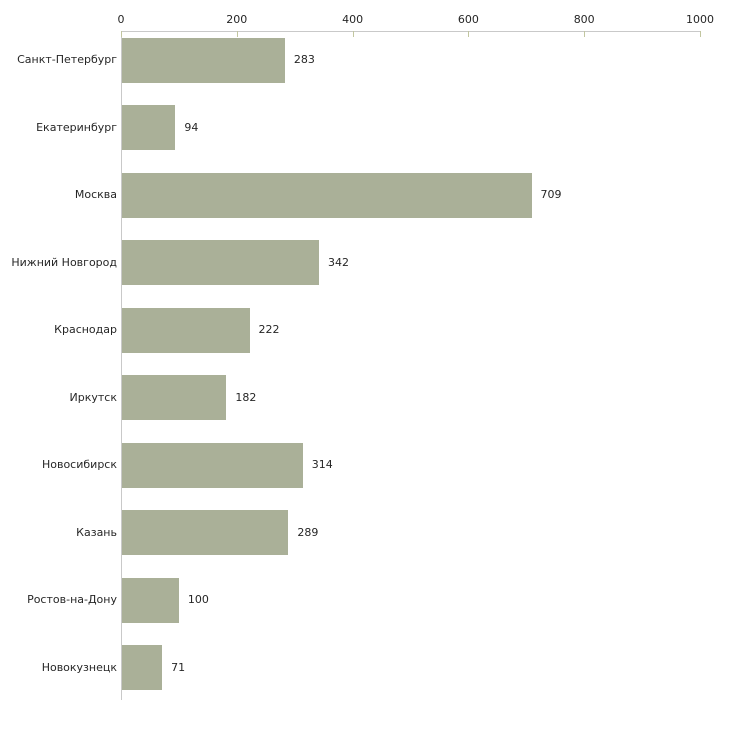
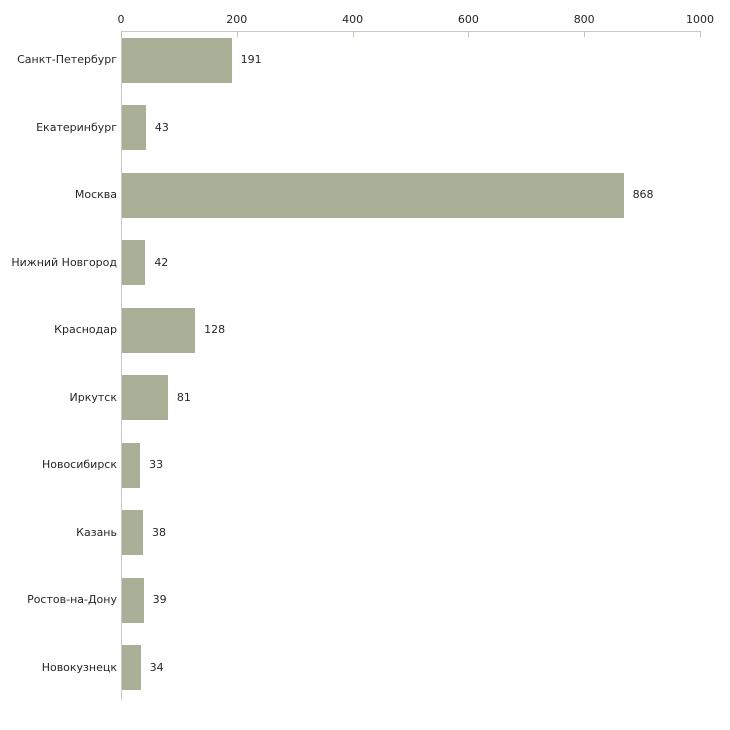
Санкт-Петербург: 283 -> 191
Екатеринбург: 94 -> 43
Москва: 709 -> 868
Нижний Новгород: 342 -> 42
Краснодар: 222 -> 128
Иркутск: 182 -> 81
Новосибирск: 314 -> 33
Казань: 289 -> 38
Ростов-на-Дону: 100 -> 39
Новокузнецк: 71 -> 34
